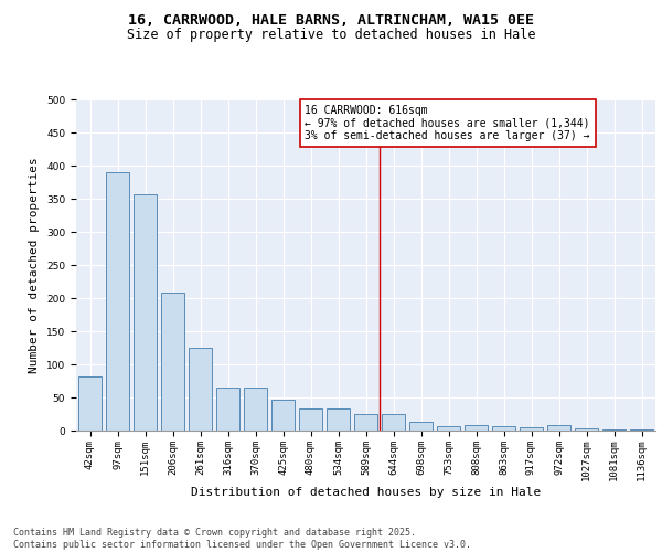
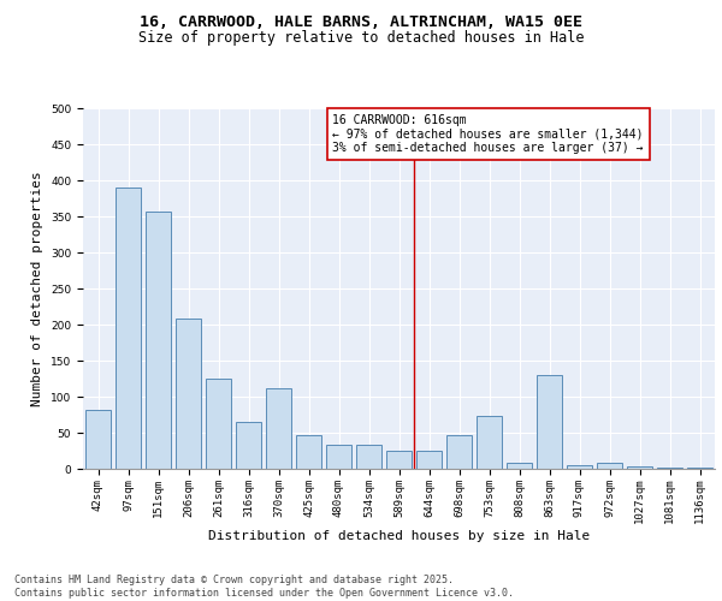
370sqm: 65 -> 112
698sqm: 14 -> 46
753sqm: 6 -> 74
863sqm: 7 -> 130
